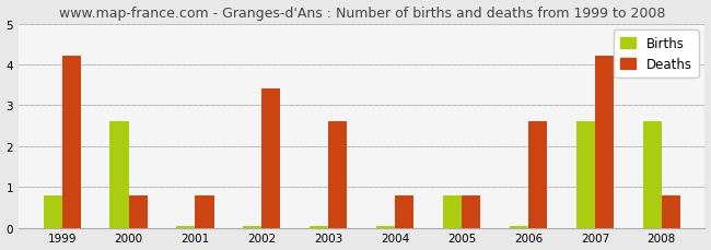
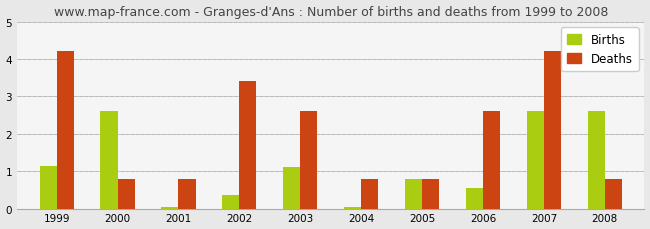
Births/1999: 0.80 -> 1.15
Births/2002: 0.05 -> 0.35
Births/2003: 0.05 -> 1.10
Births/2006: 0.05 -> 0.55
